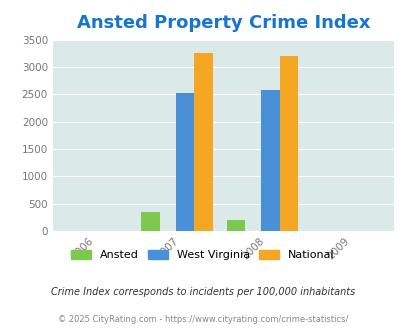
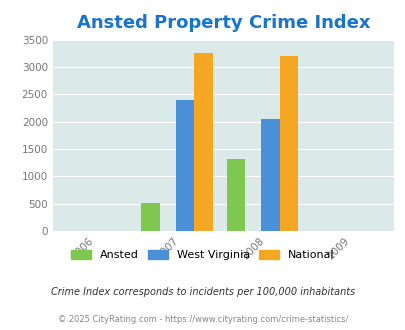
Ansted/2007: 340 -> 520
West Virginia/2007: 2530 -> 2400
Ansted/2008: 200 -> 1320
West Virginia/2008: 2570 -> 2040
